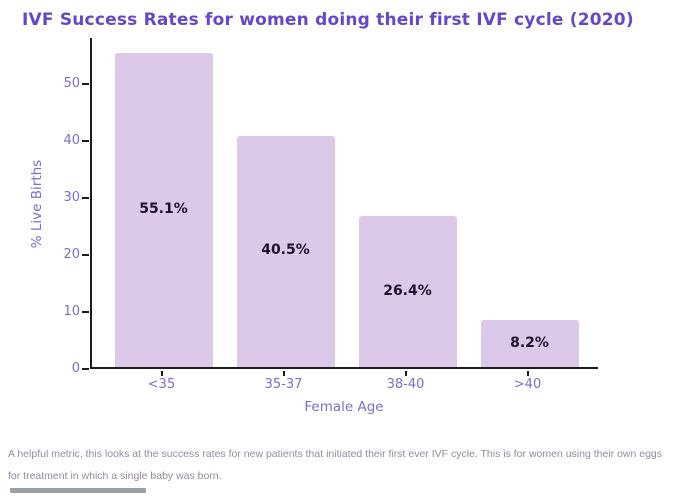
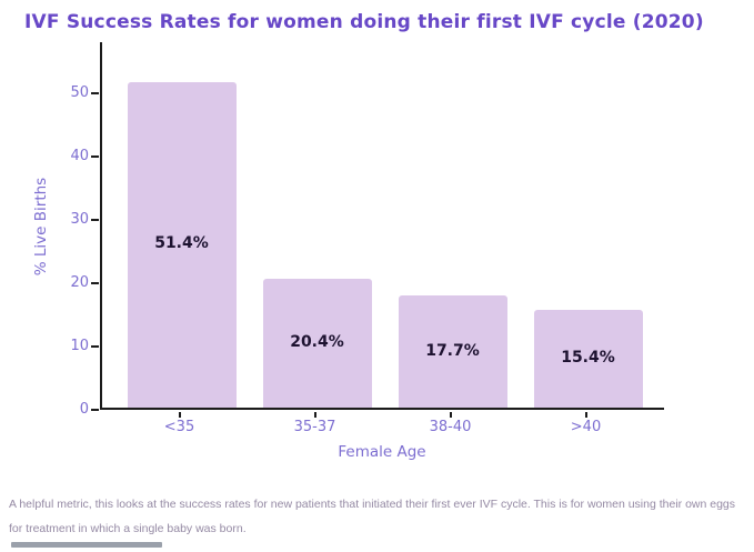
<35: 55.1% -> 51.4%
35-37: 40.5% -> 20.4%
38-40: 26.4% -> 17.7%
>40: 8.2% -> 15.4%
